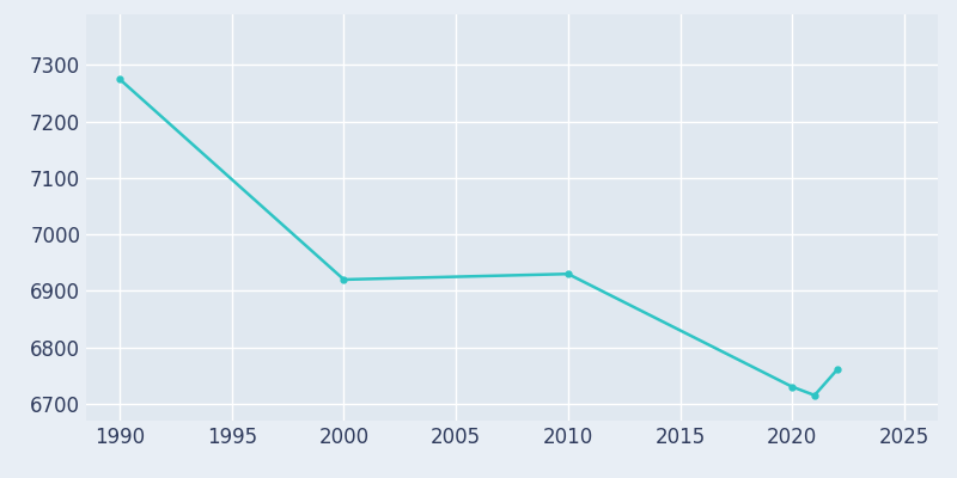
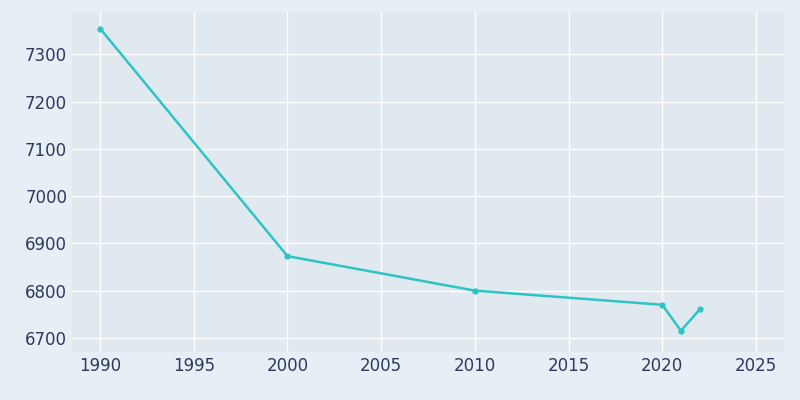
1990: 7275 -> 7355
2000: 6920 -> 6873
2010: 6930 -> 6800
2020: 6730 -> 6770
